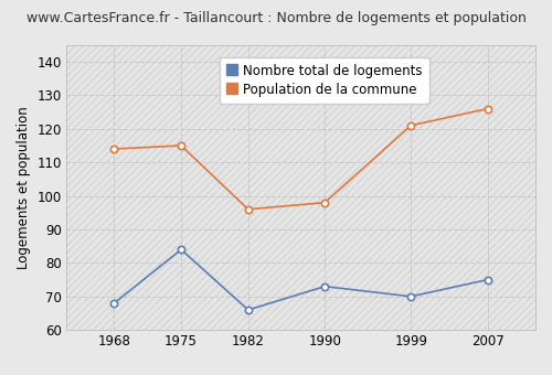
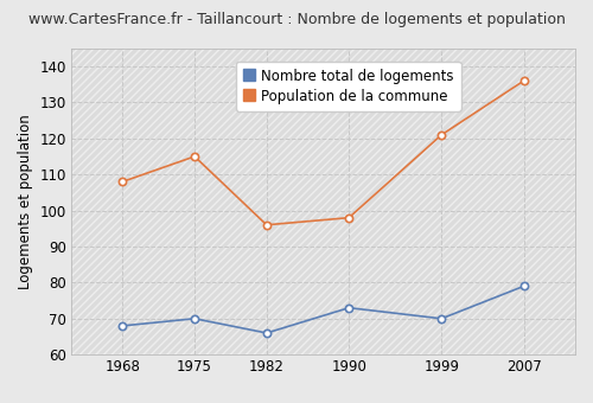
Population de la commune/1968: 114 -> 108
Nombre total de logements/1975: 84 -> 70
Nombre total de logements/2007: 75 -> 79
Population de la commune/2007: 126 -> 136
